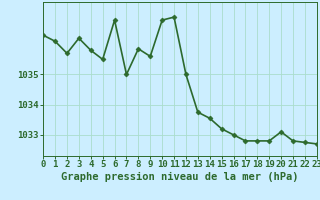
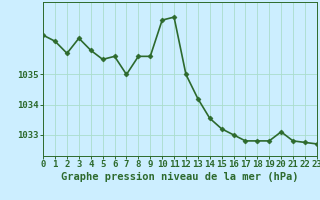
6: 1036.80 -> 1035.60
8: 1035.85 -> 1035.60
13: 1033.75 -> 1034.20
